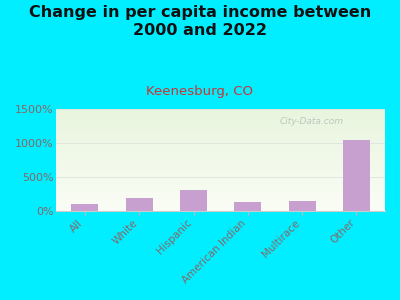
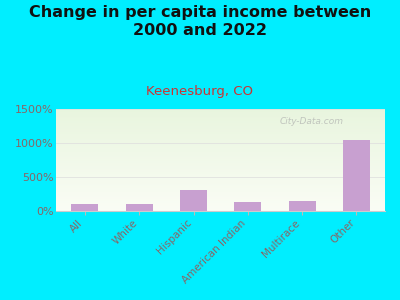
White: 180% -> 100%
